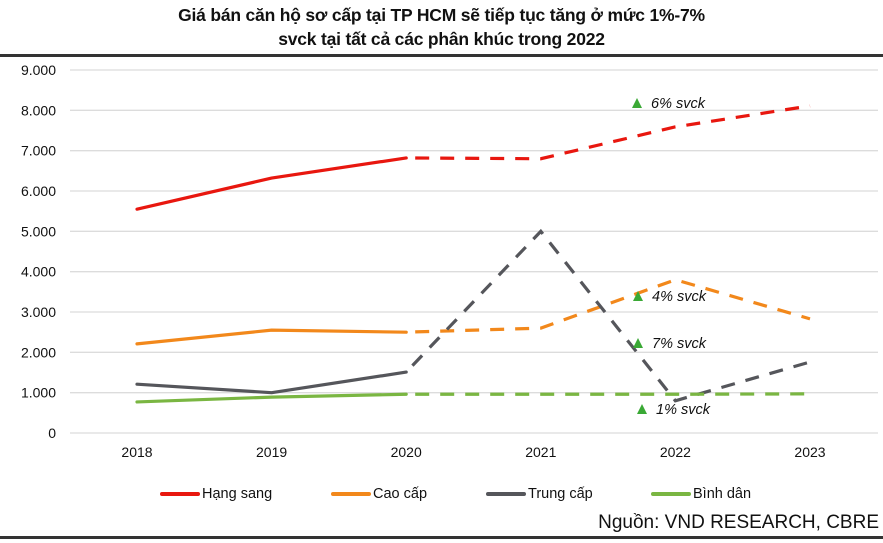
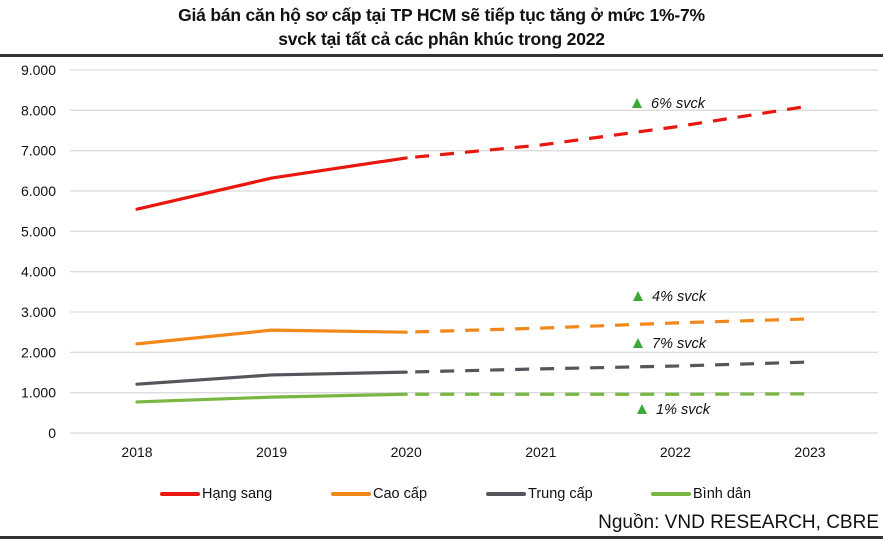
Trung cấp/2019: 1000 -> 1400
Hạng sang/2021: 6800 -> 7100
Trung cấp/2021: 5000 -> 1600
Cao cấp/2022: 3800 -> 2700
Trung cấp/2022: 800 -> 1700
